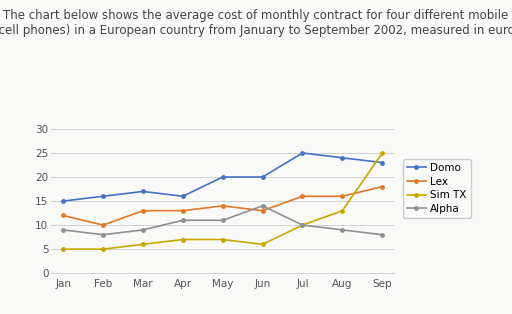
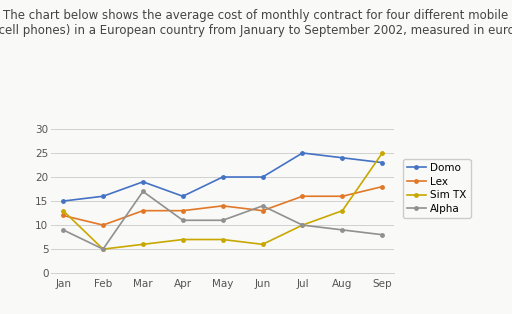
Sim TX/Jan: 5 -> 13
Alpha/Feb: 8 -> 5
Domo/Mar: 17 -> 19
Alpha/Mar: 9 -> 17
